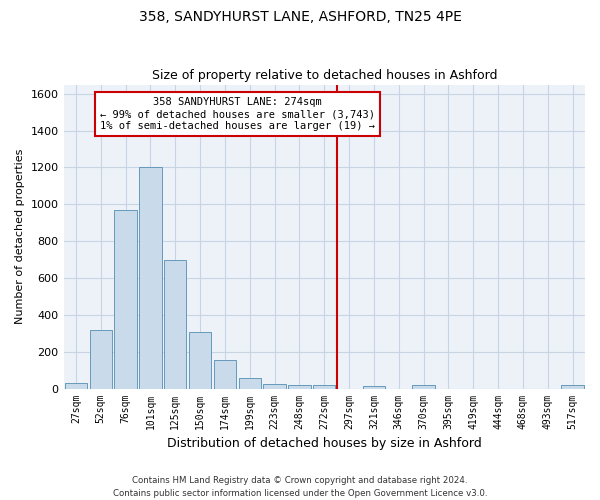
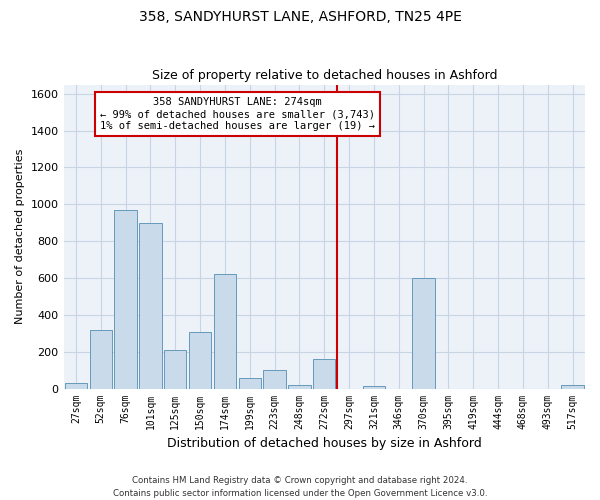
101sqm: 1200 -> 900
125sqm: 700 -> 210
174sqm: 160 -> 620
223sqm: 20 -> 100
272sqm: 20 -> 160
370sqm: 20 -> 600
